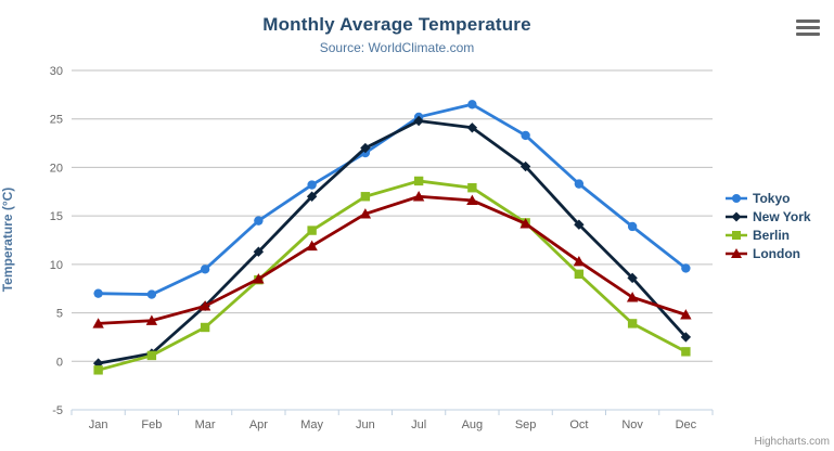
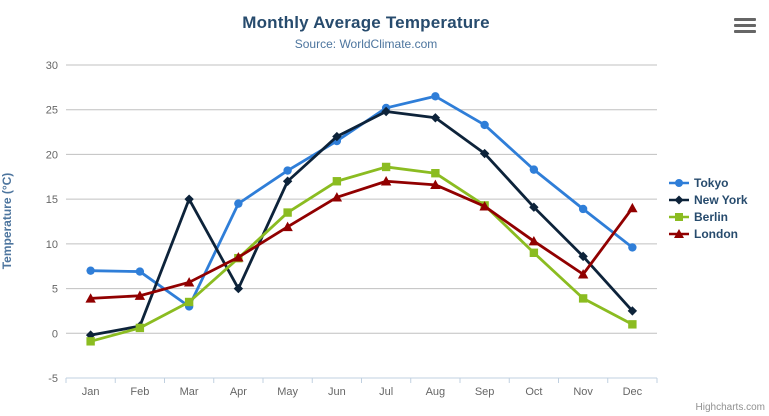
Tokyo/Mar: 10 -> 3
New York/Mar: 6 -> 15
New York/Apr: 11 -> 5
London/Dec: 5 -> 14
